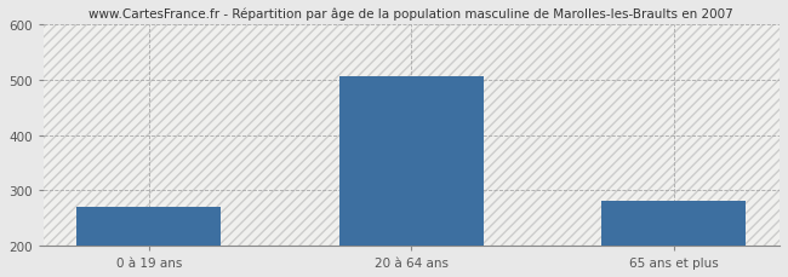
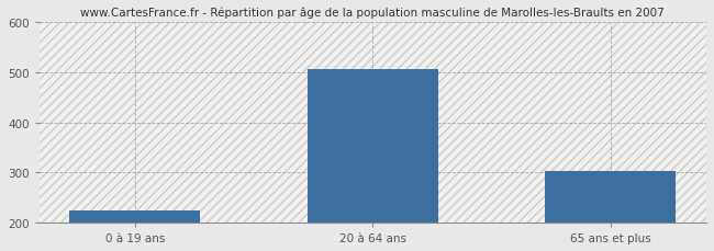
0 à 19 ans: 270 -> 224
65 ans et plus: 280 -> 302
